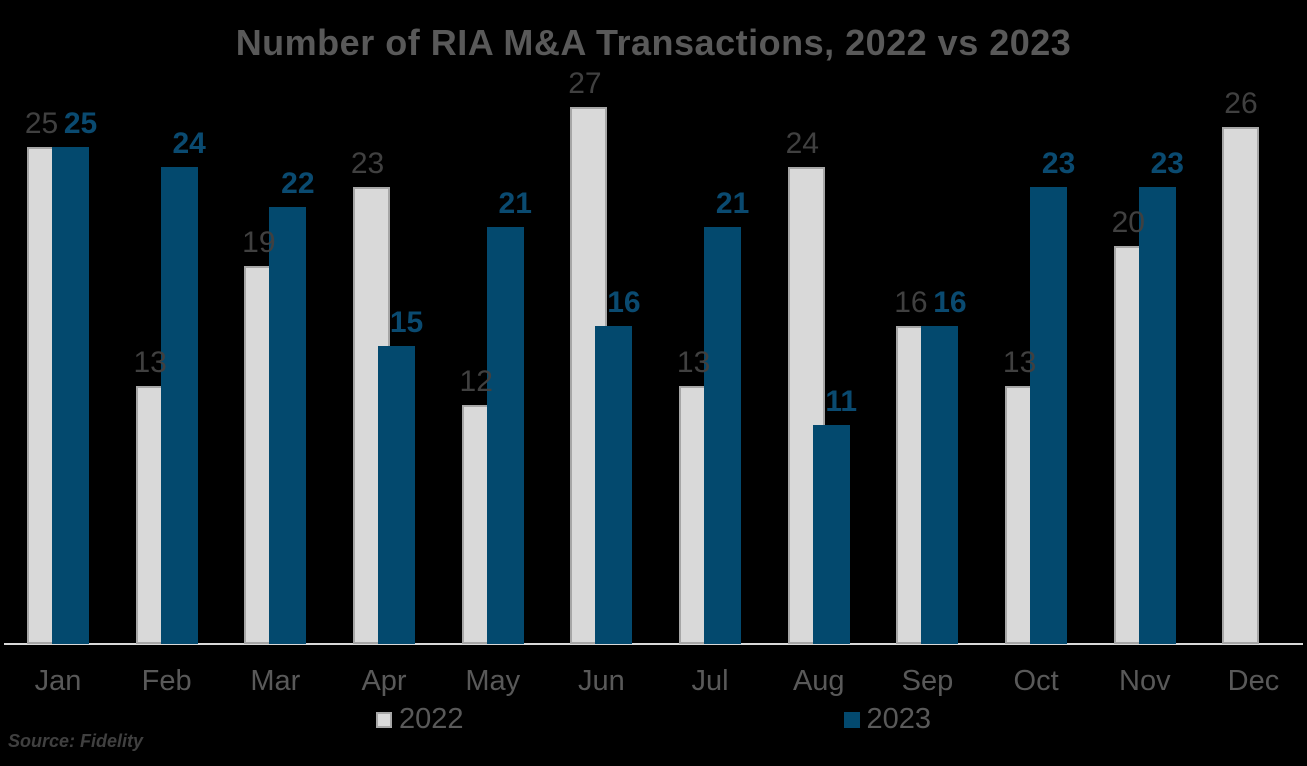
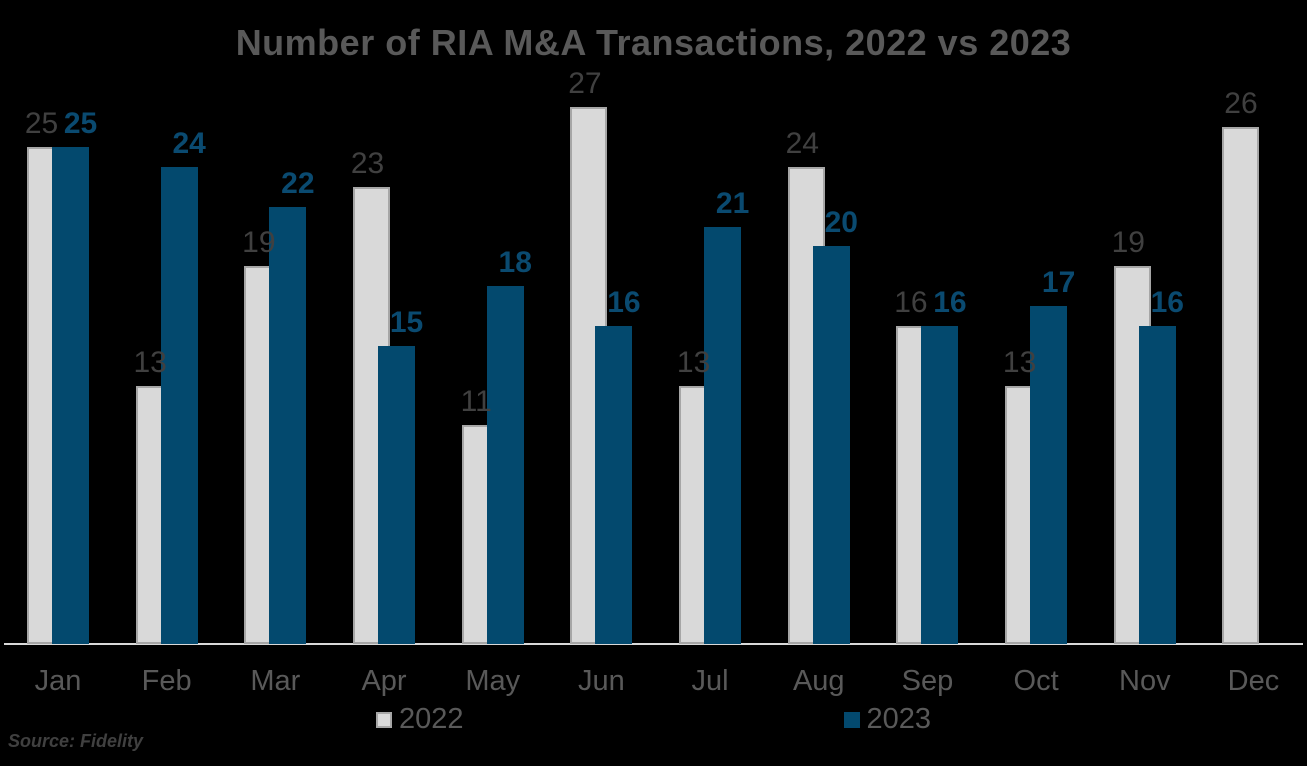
2022/May: 12 -> 11
2023/May: 21 -> 18
2023/Aug: 11 -> 20
2023/Oct: 23 -> 17
2022/Nov: 20 -> 19
2023/Nov: 23 -> 16
